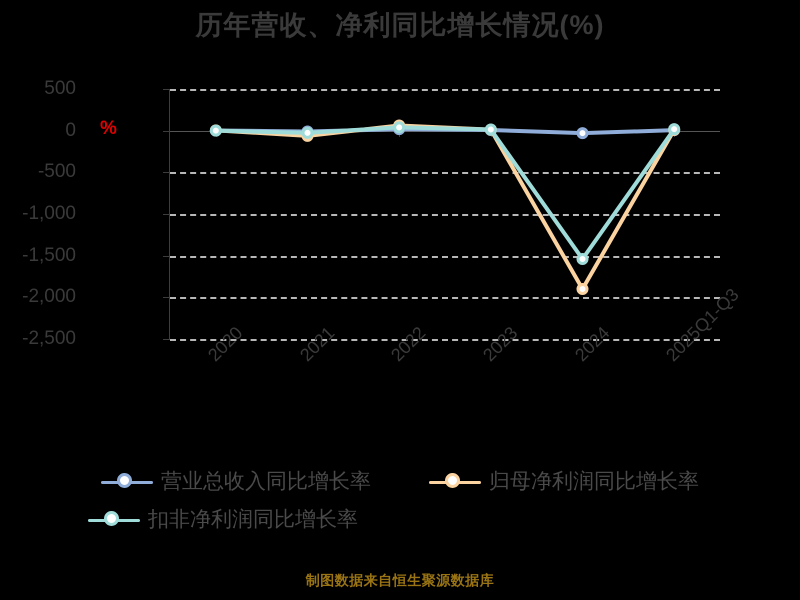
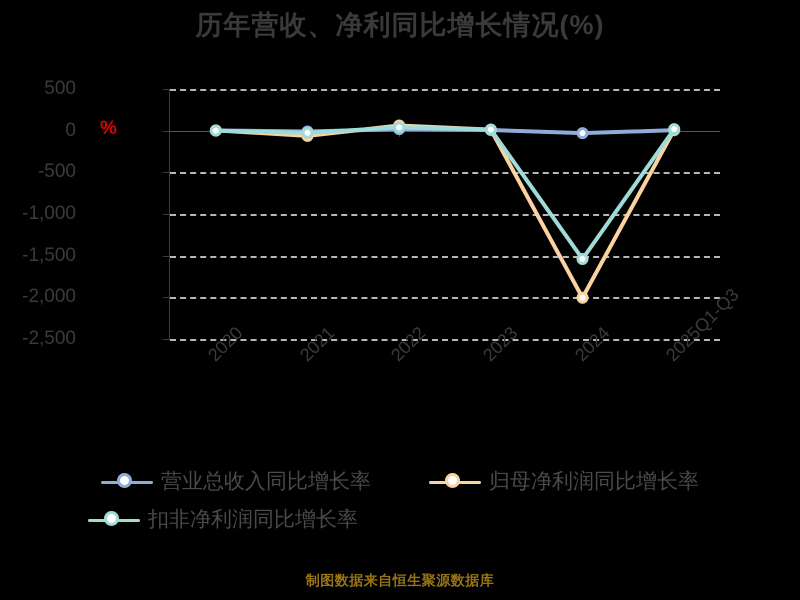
归母净利润同比增长率/2024: -1900 -> -2000
